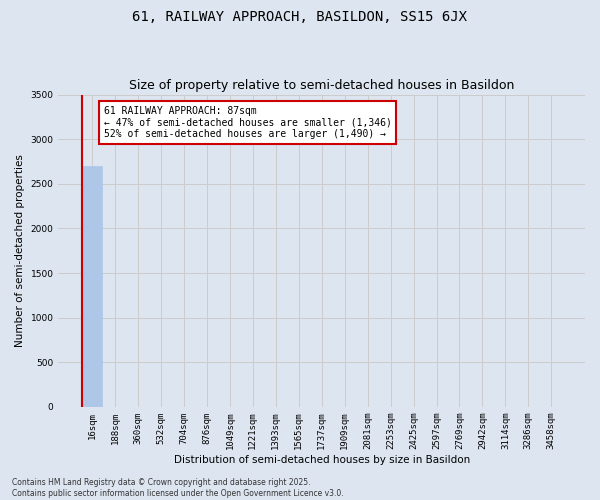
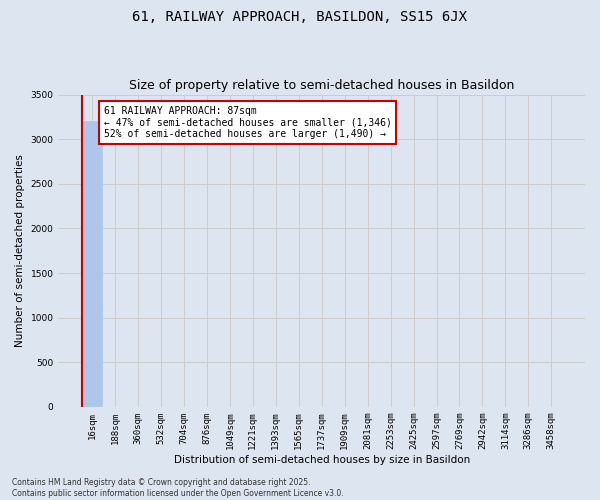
16sqm: 2700 -> 3200
